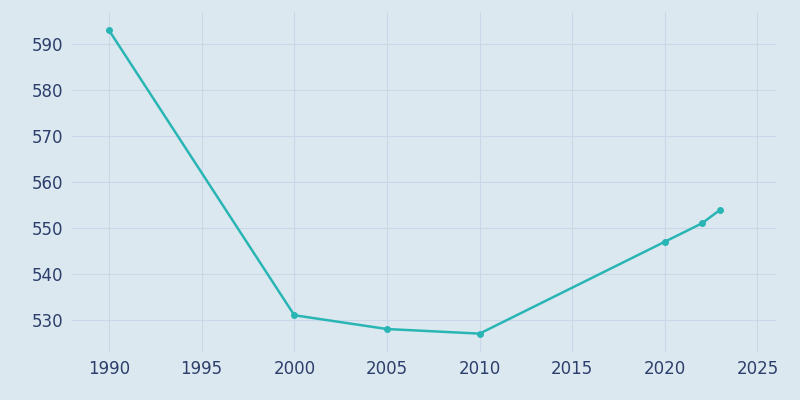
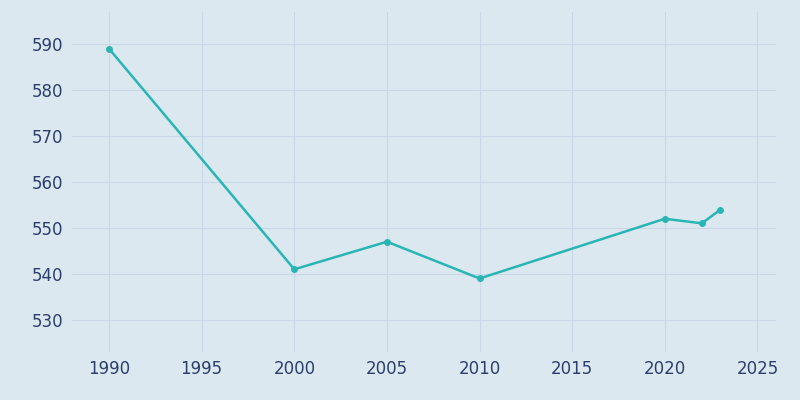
1990: 593 -> 589
2000: 531 -> 541
2005: 528 -> 547
2010: 527 -> 539
2020: 547 -> 552
